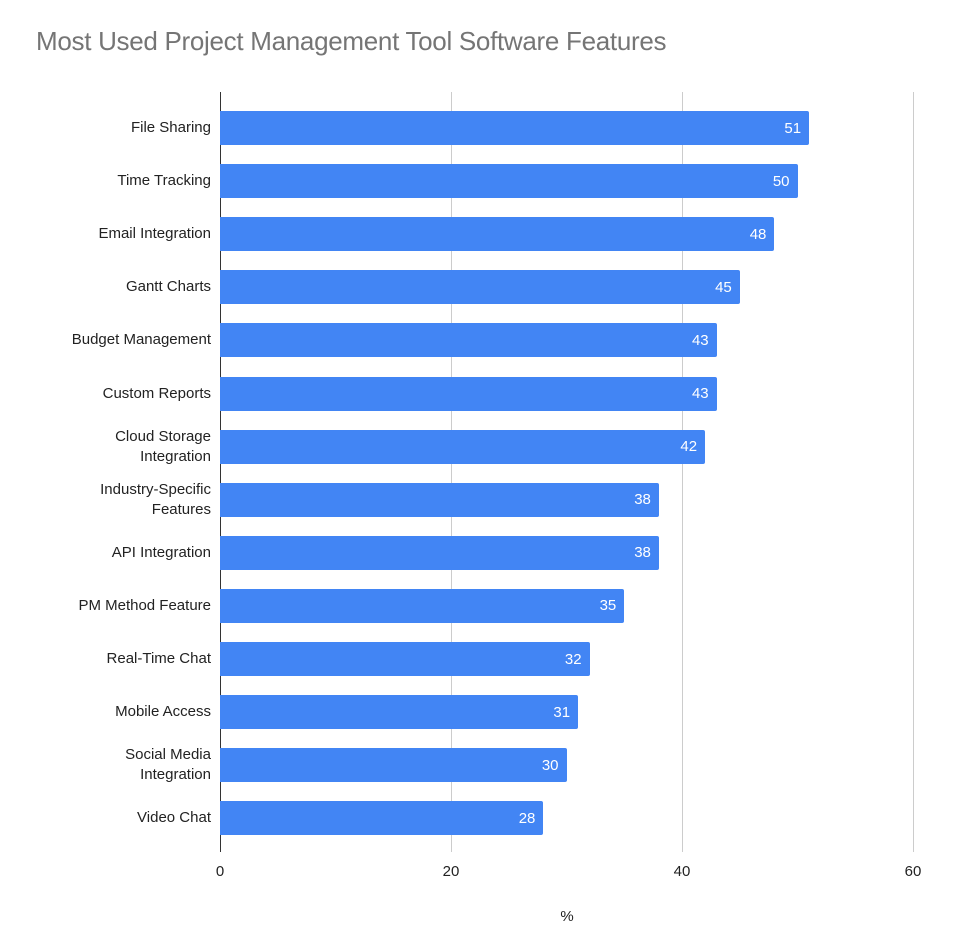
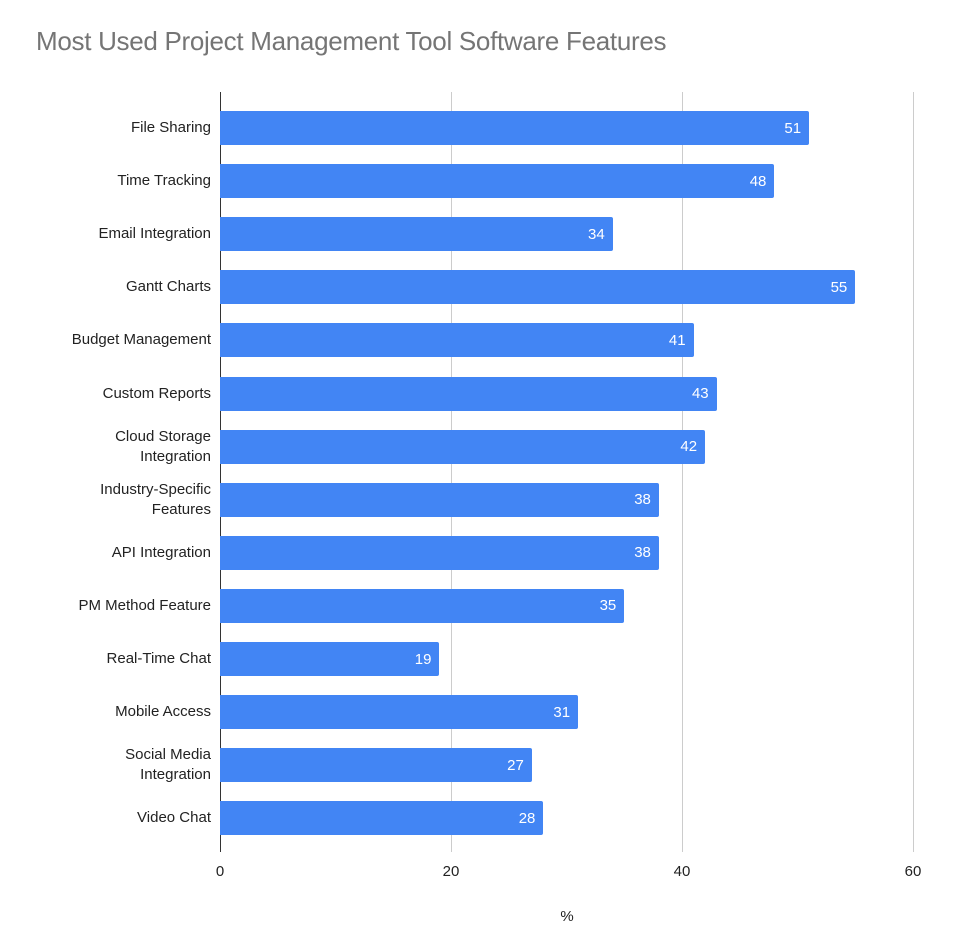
Time Tracking: 50 -> 48
Email Integration: 48 -> 34
Gantt Charts: 45 -> 55
Budget Management: 43 -> 41
Real-Time Chat: 32 -> 19
Social Media Integration: 30 -> 27
